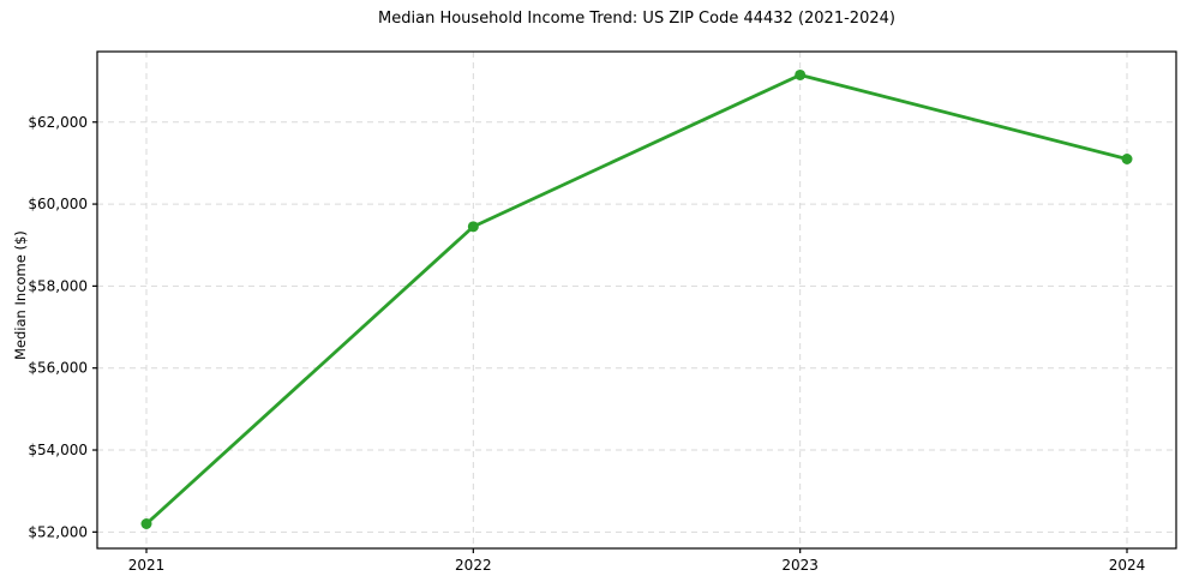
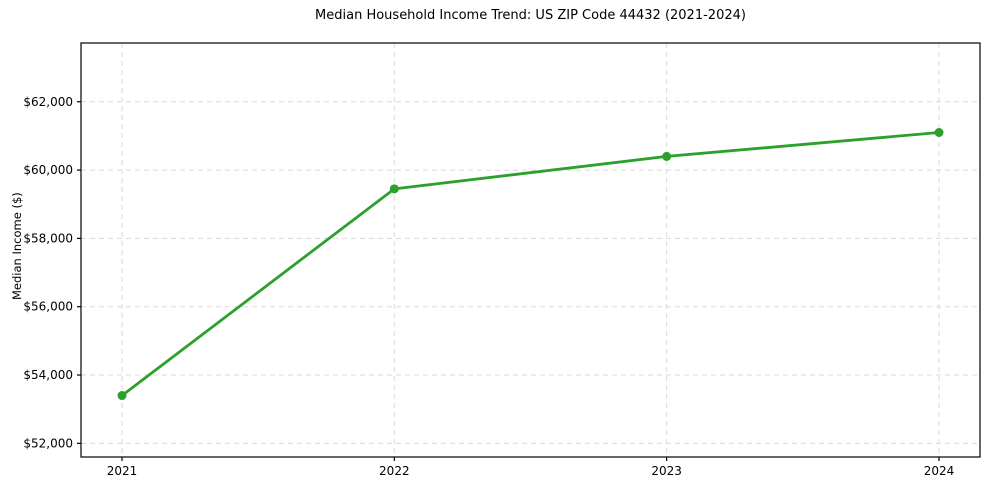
2021: $52200 -> $53400
2023: $63200 -> $60400
